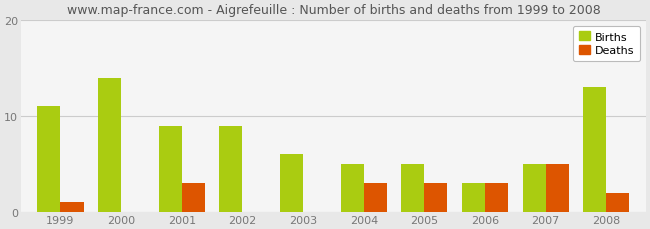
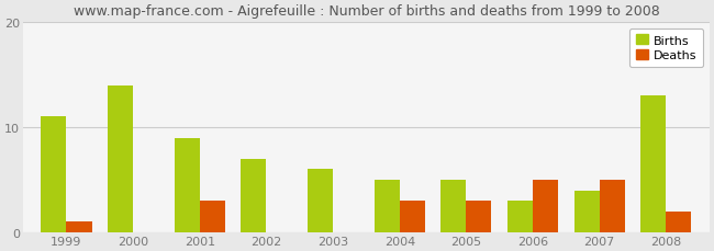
Births/2002: 9 -> 7
Deaths/2006: 3 -> 5
Births/2007: 5 -> 4
